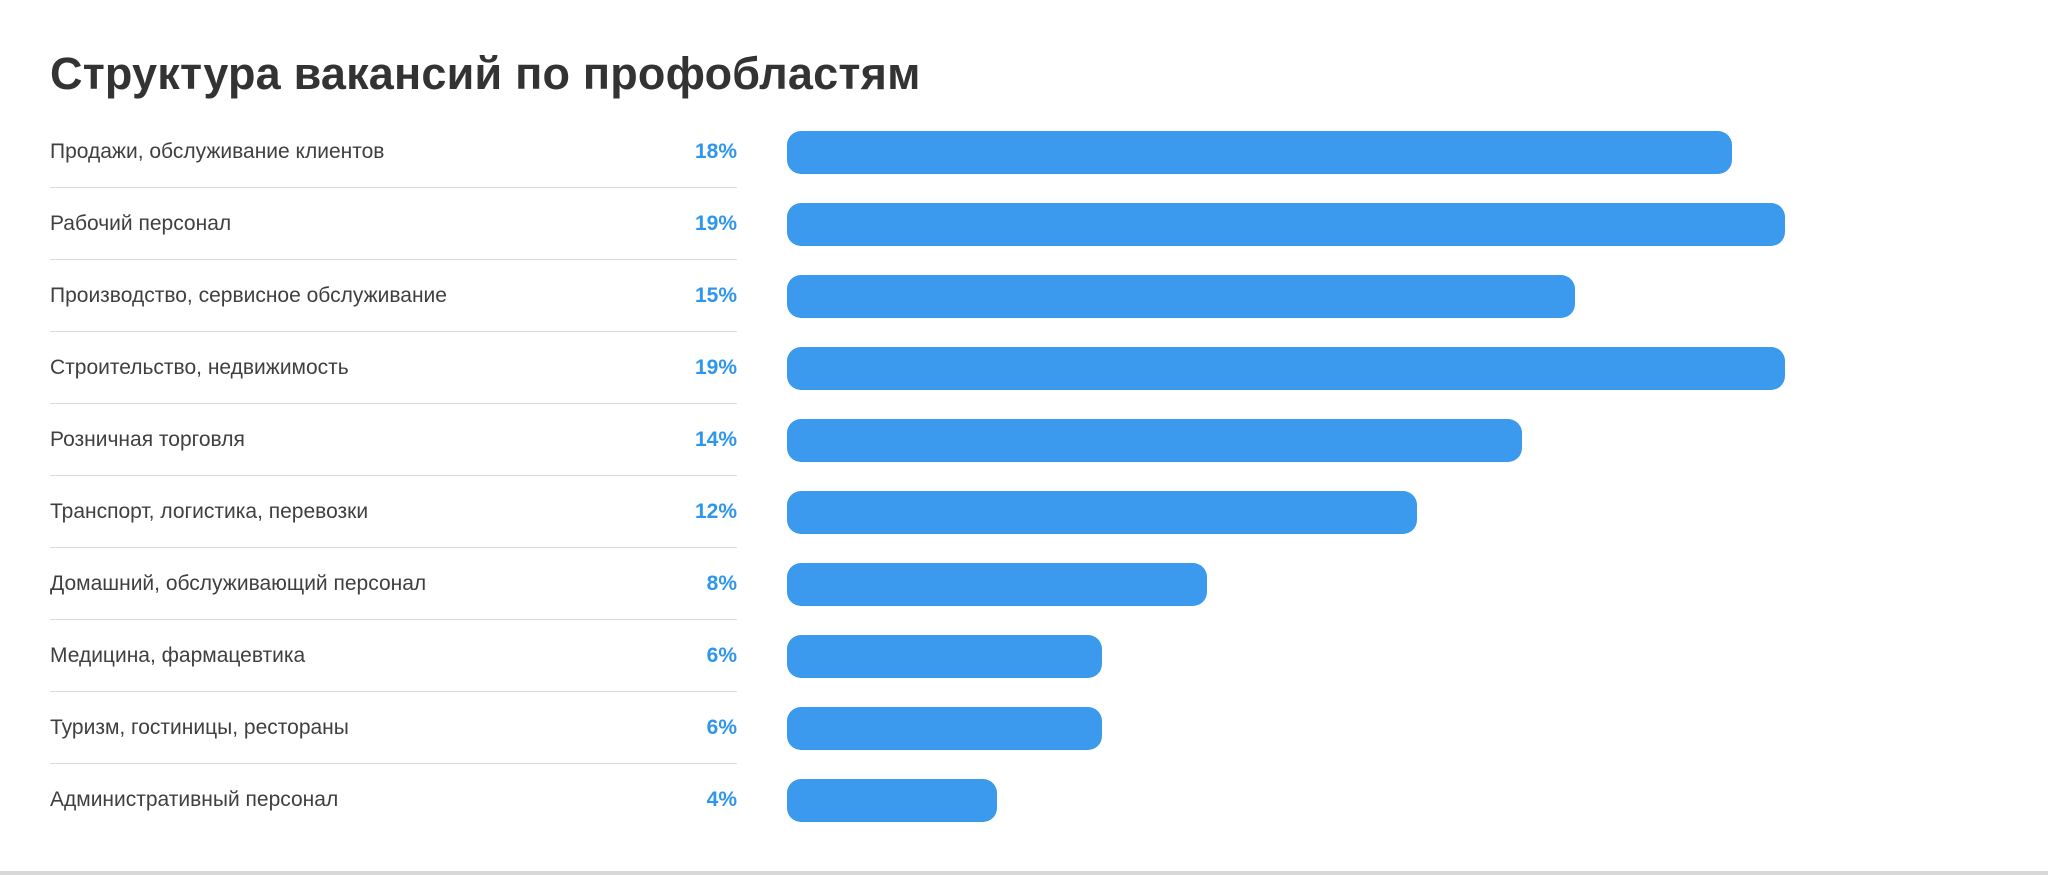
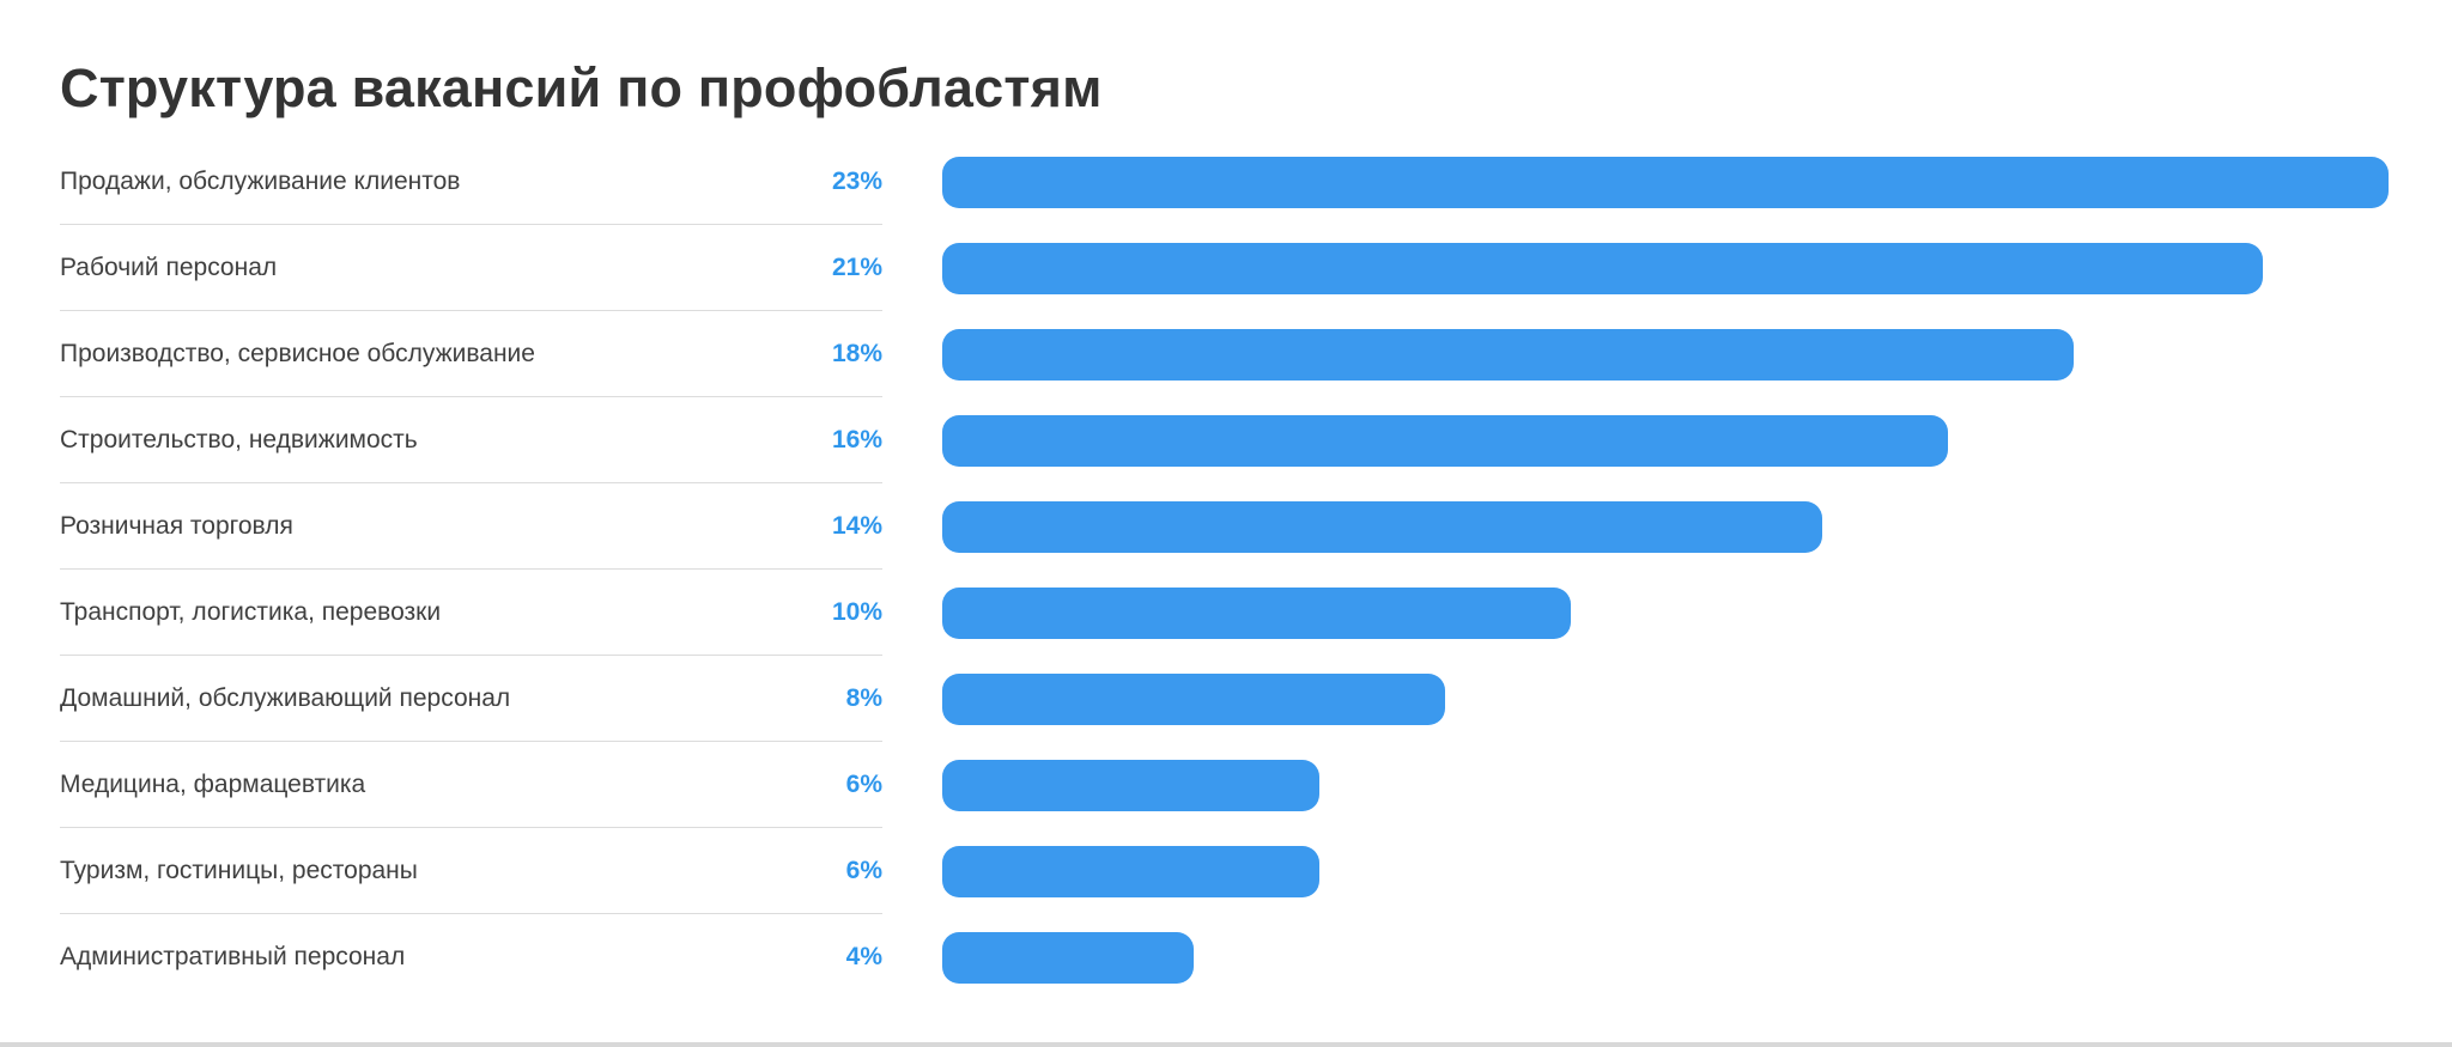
Продажи, обслуживание клиентов: 18% -> 23%
Рабочий персонал: 19% -> 21%
Производство, сервисное обслуживание: 15% -> 18%
Строительство, недвижимость: 19% -> 16%
Транспорт, логистика, перевозки: 12% -> 10%
